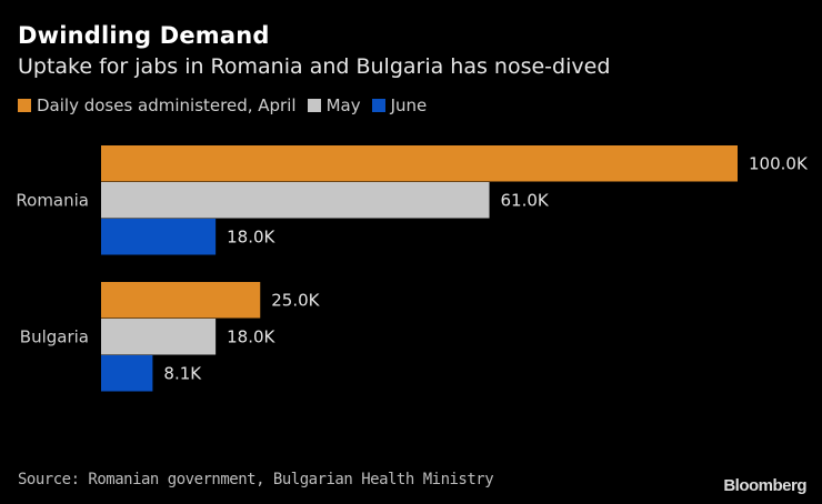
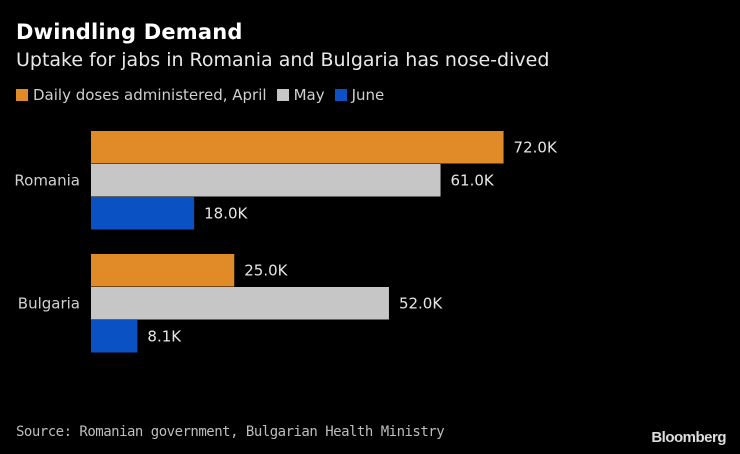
Daily doses administered, April/Romania: 100.0K -> 72.0K
May/Bulgaria: 18.0K -> 52.0K
